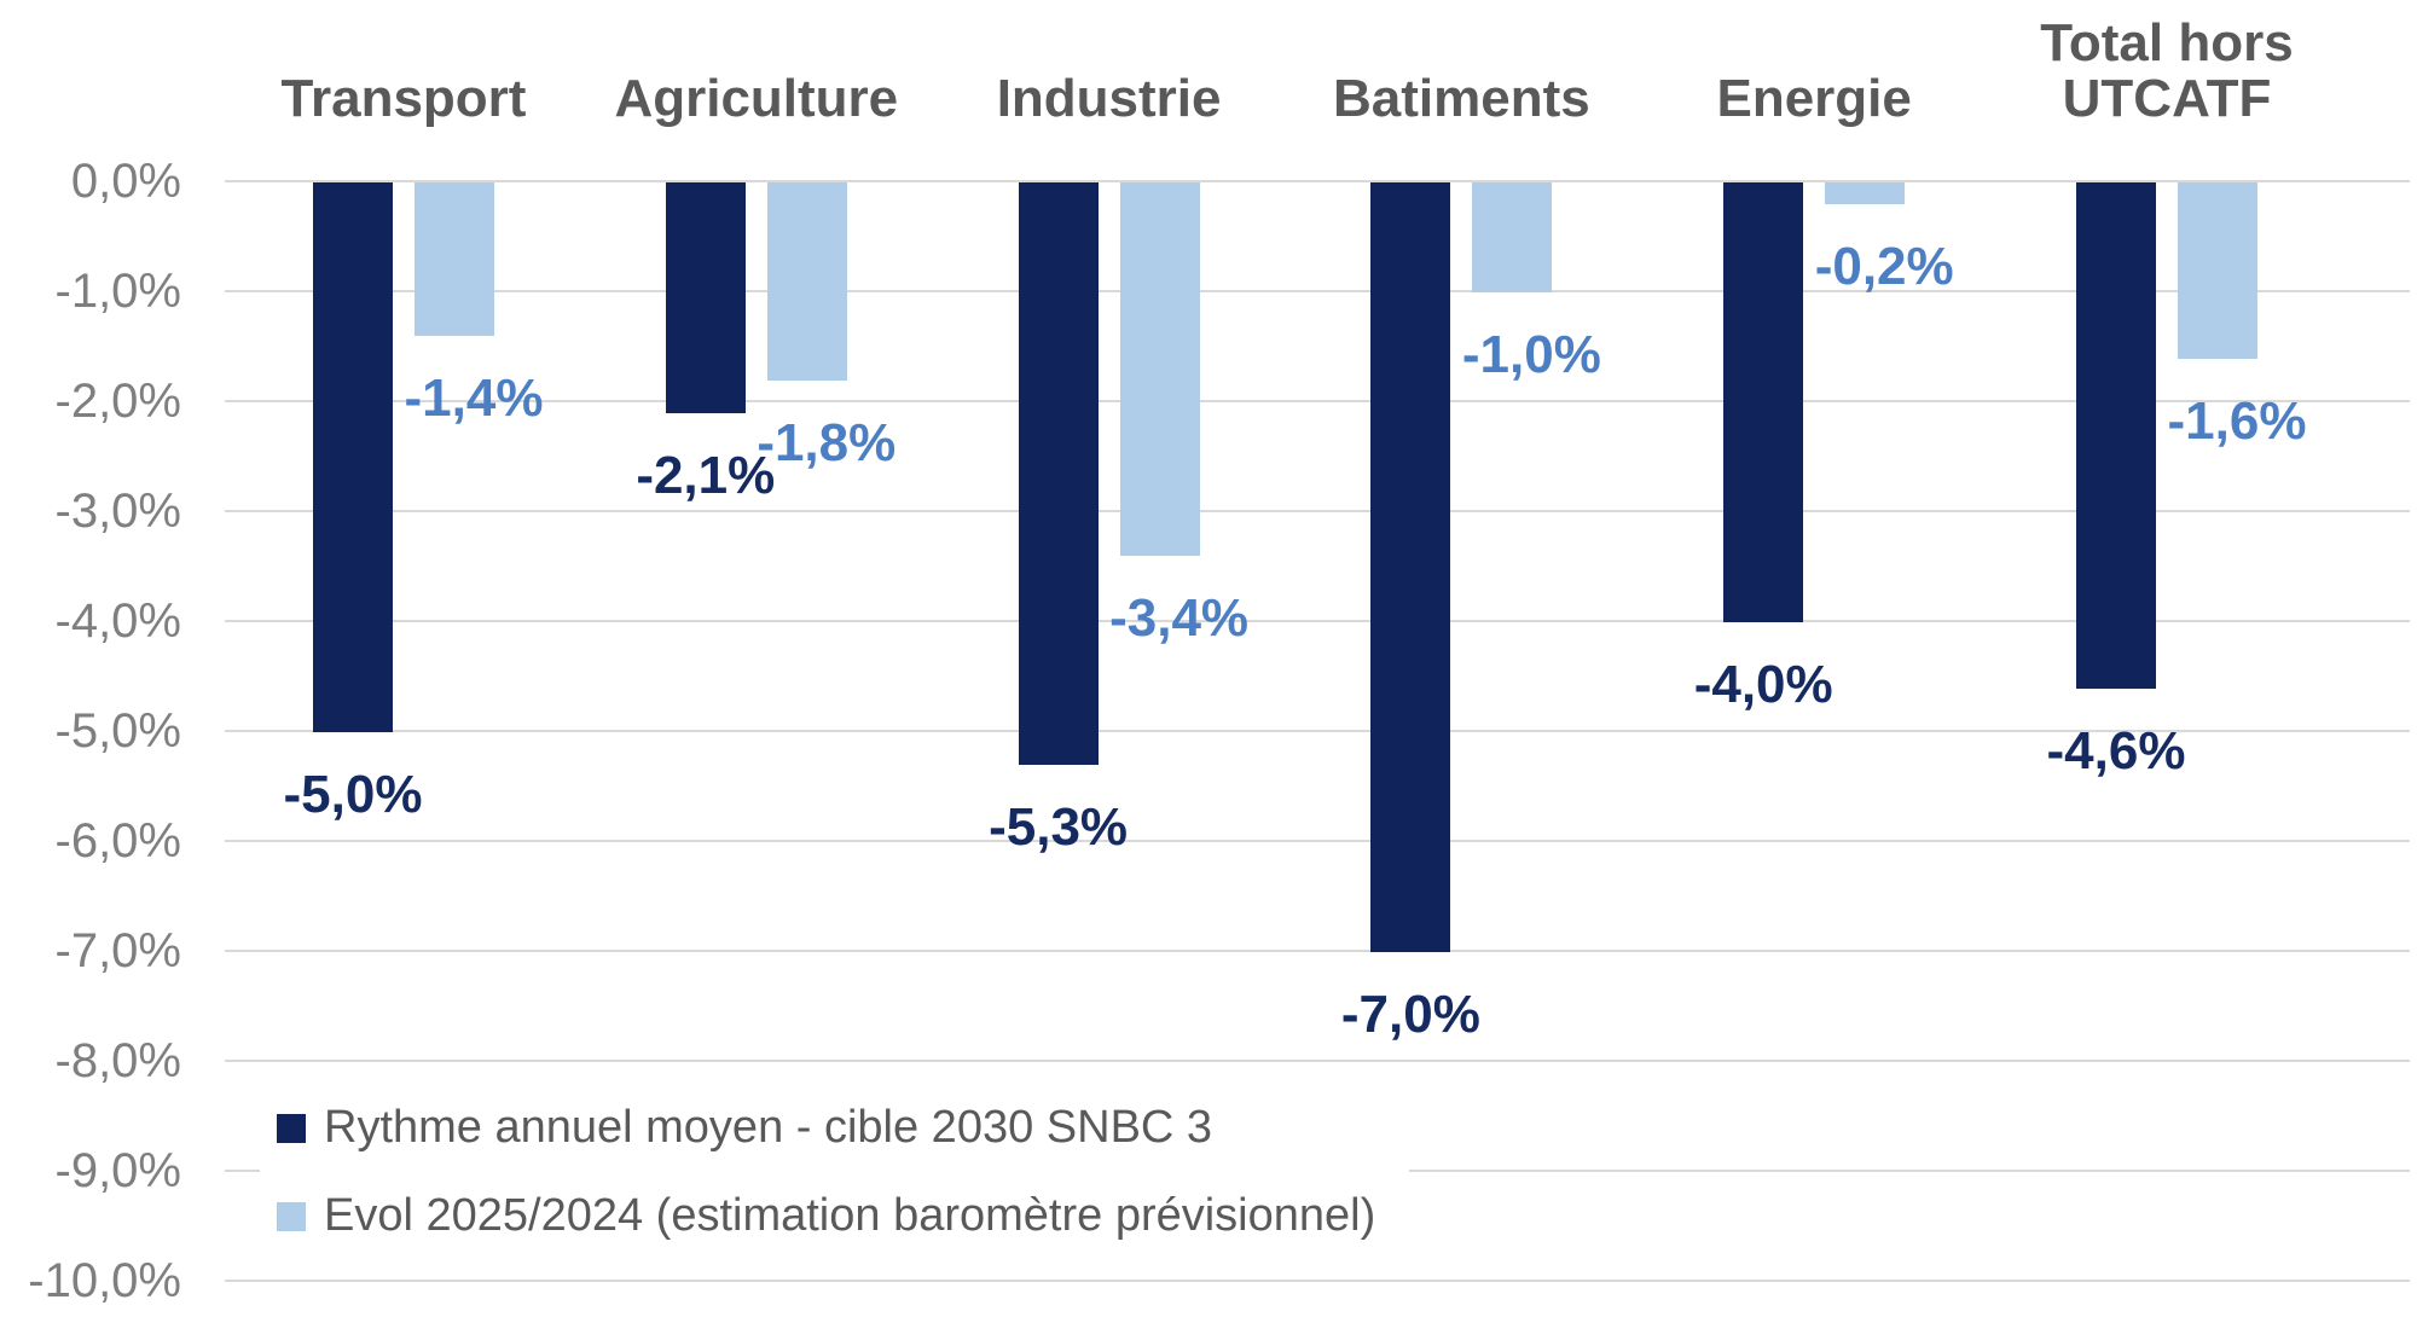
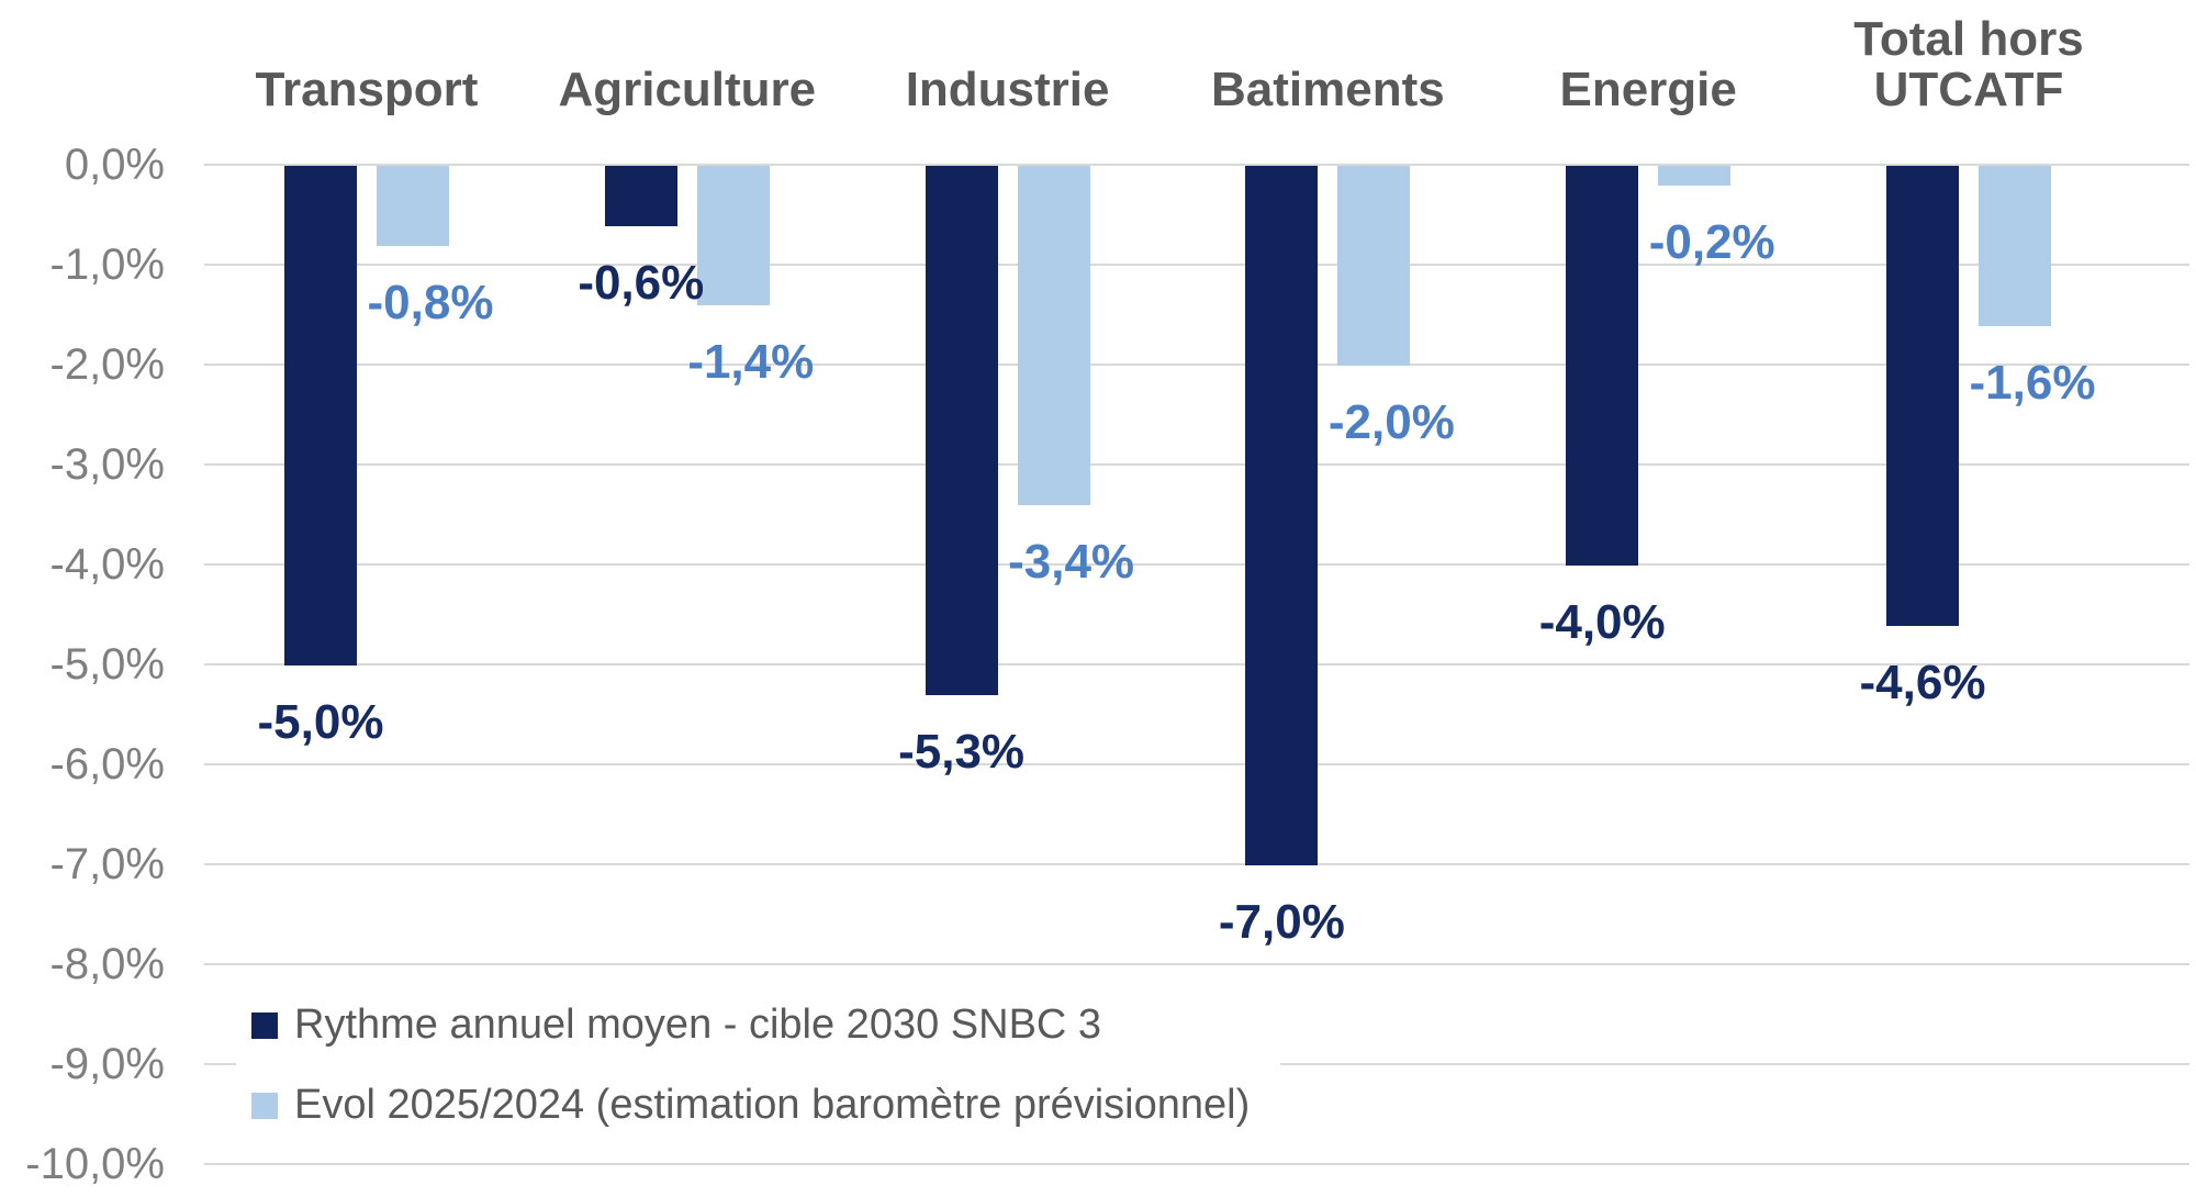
Evol 2025/2024 (estimation baromètre prévisionnel)/Transport: -1,4% -> -0,8%
Rythme annuel moyen - cible 2030 SNBC 3/Agriculture: -2,1% -> -0,6%
Evol 2025/2024 (estimation baromètre prévisionnel)/Agriculture: -1,8% -> -1,4%
Evol 2025/2024 (estimation baromètre prévisionnel)/Batiments: -1,0% -> -2,0%
